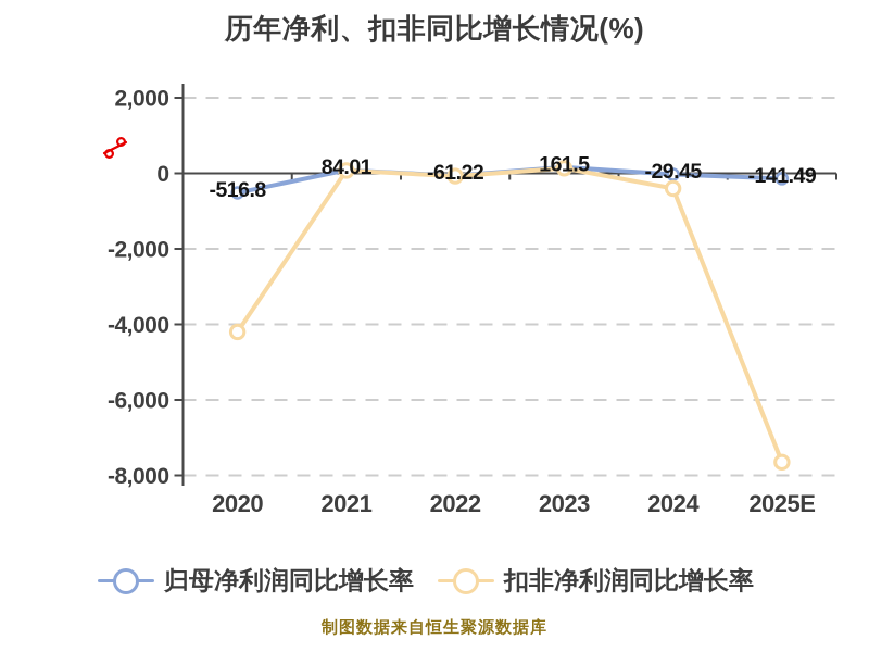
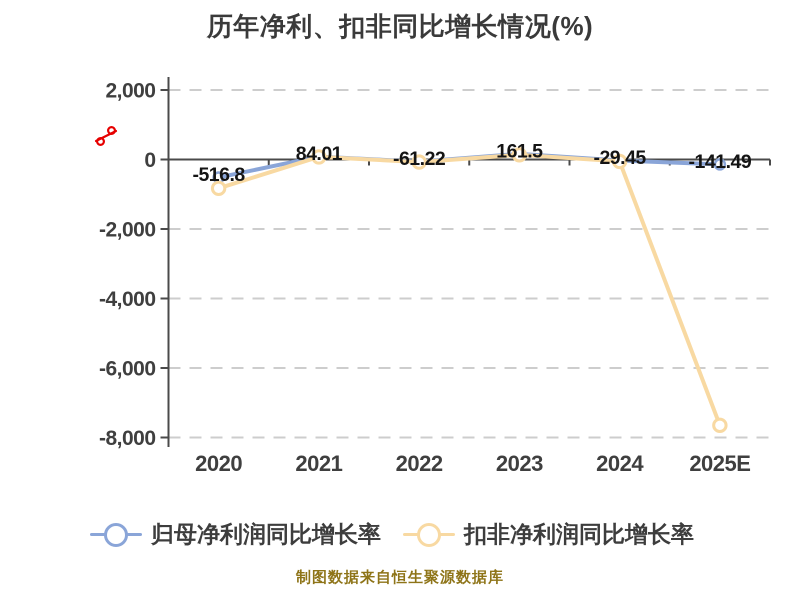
扣非净利润同比增长率/2020: -4200 -> -800
扣非净利润同比增长率/2024: -400 -> -100
